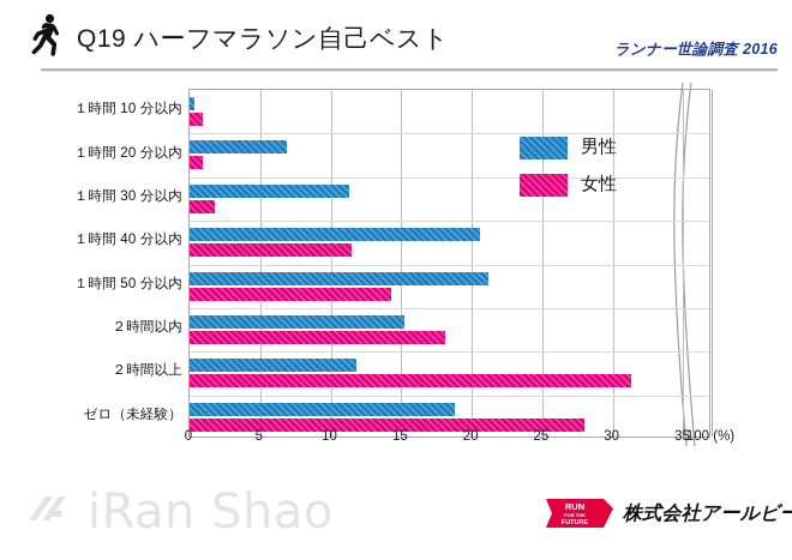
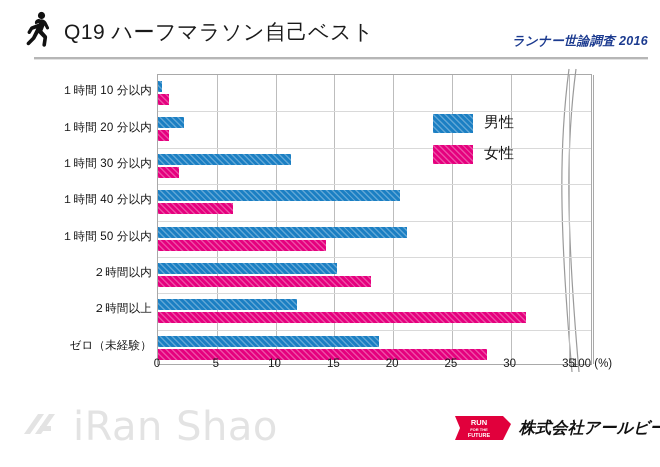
男性/１時間 20 分以内: 6.9 -> 2.2
女性/１時間 40 分以内: 11.5 -> 6.4
